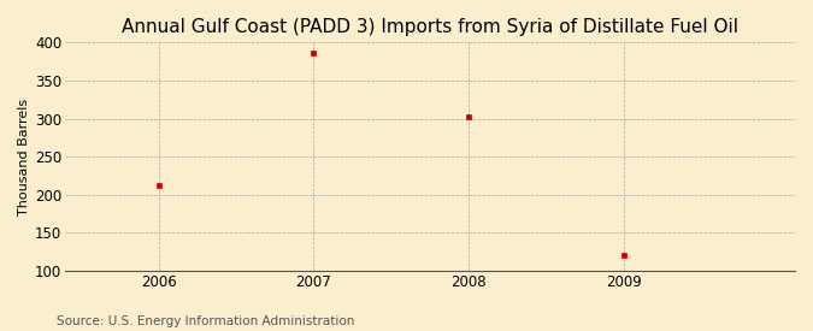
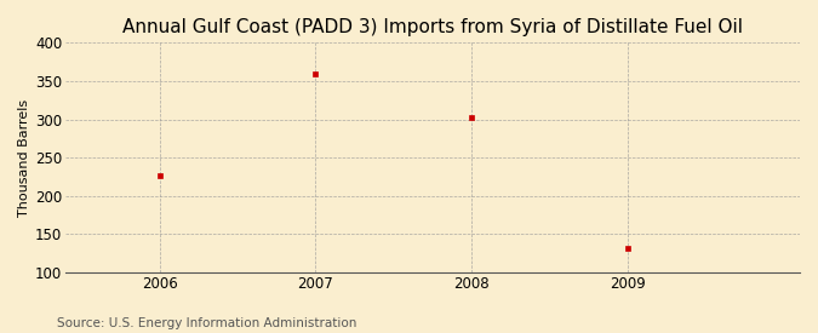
2006: 212 -> 226
2007: 386 -> 360
2009: 120 -> 132
